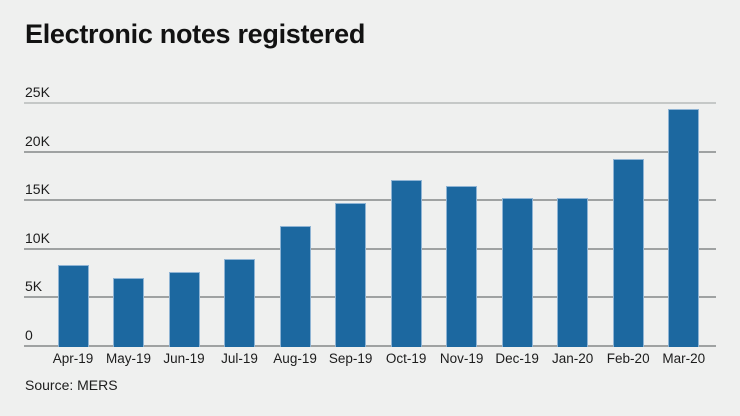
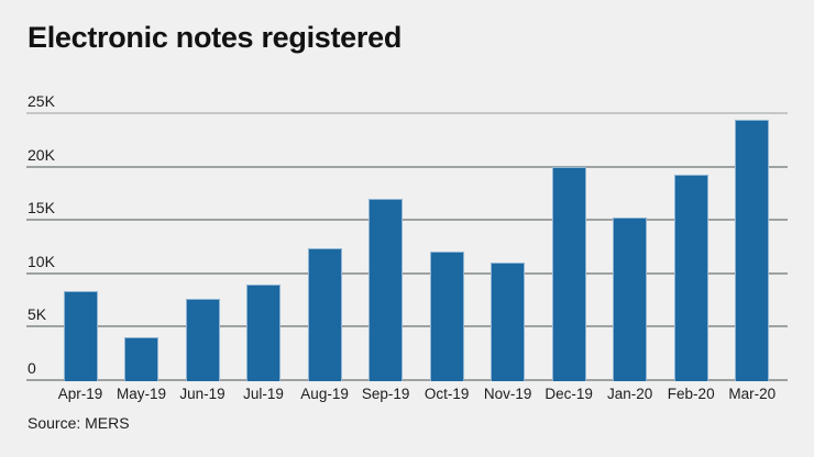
May-19: 7K -> 4K
Sep-19: 15K -> 17K
Oct-19: 17K -> 12K
Nov-19: 16K -> 11K
Dec-19: 15K -> 20K
